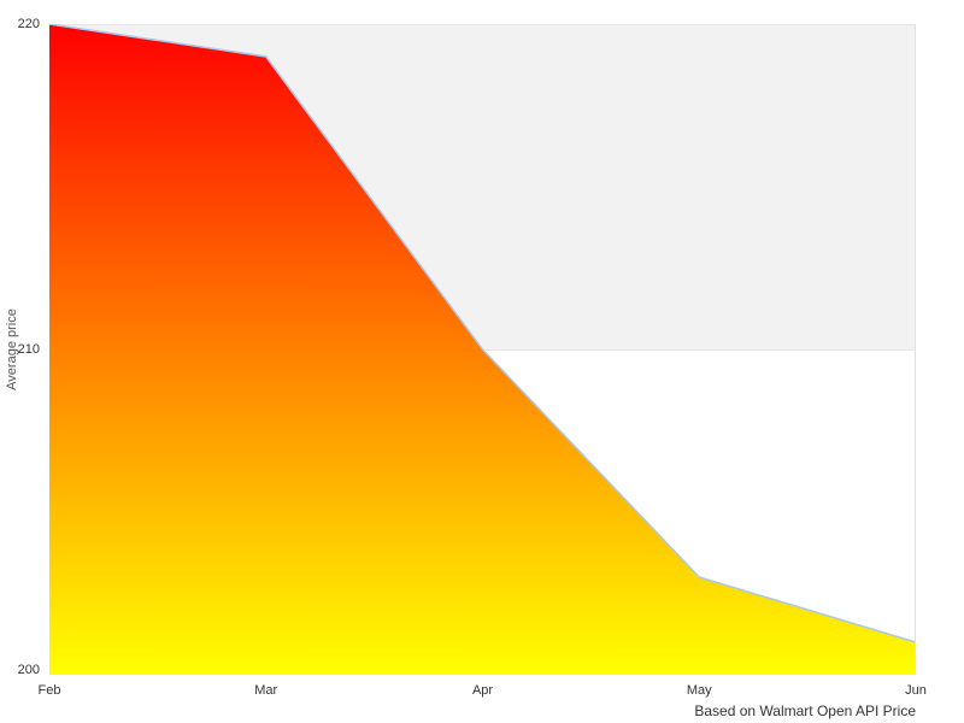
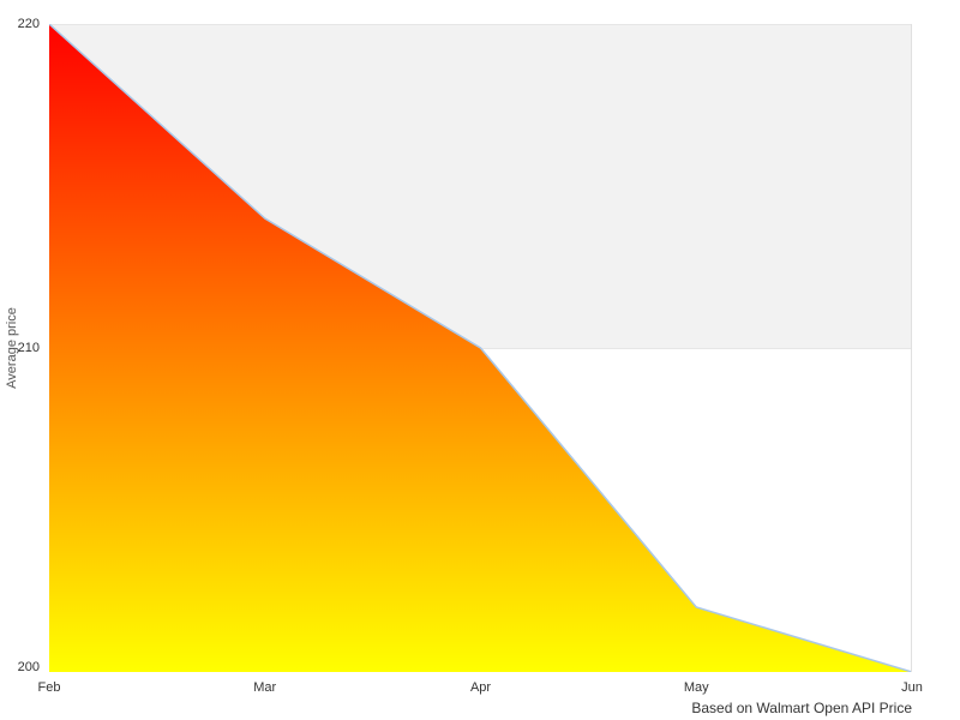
Mar: 219 -> 214
May: 203 -> 202
Jun: 201 -> 200
